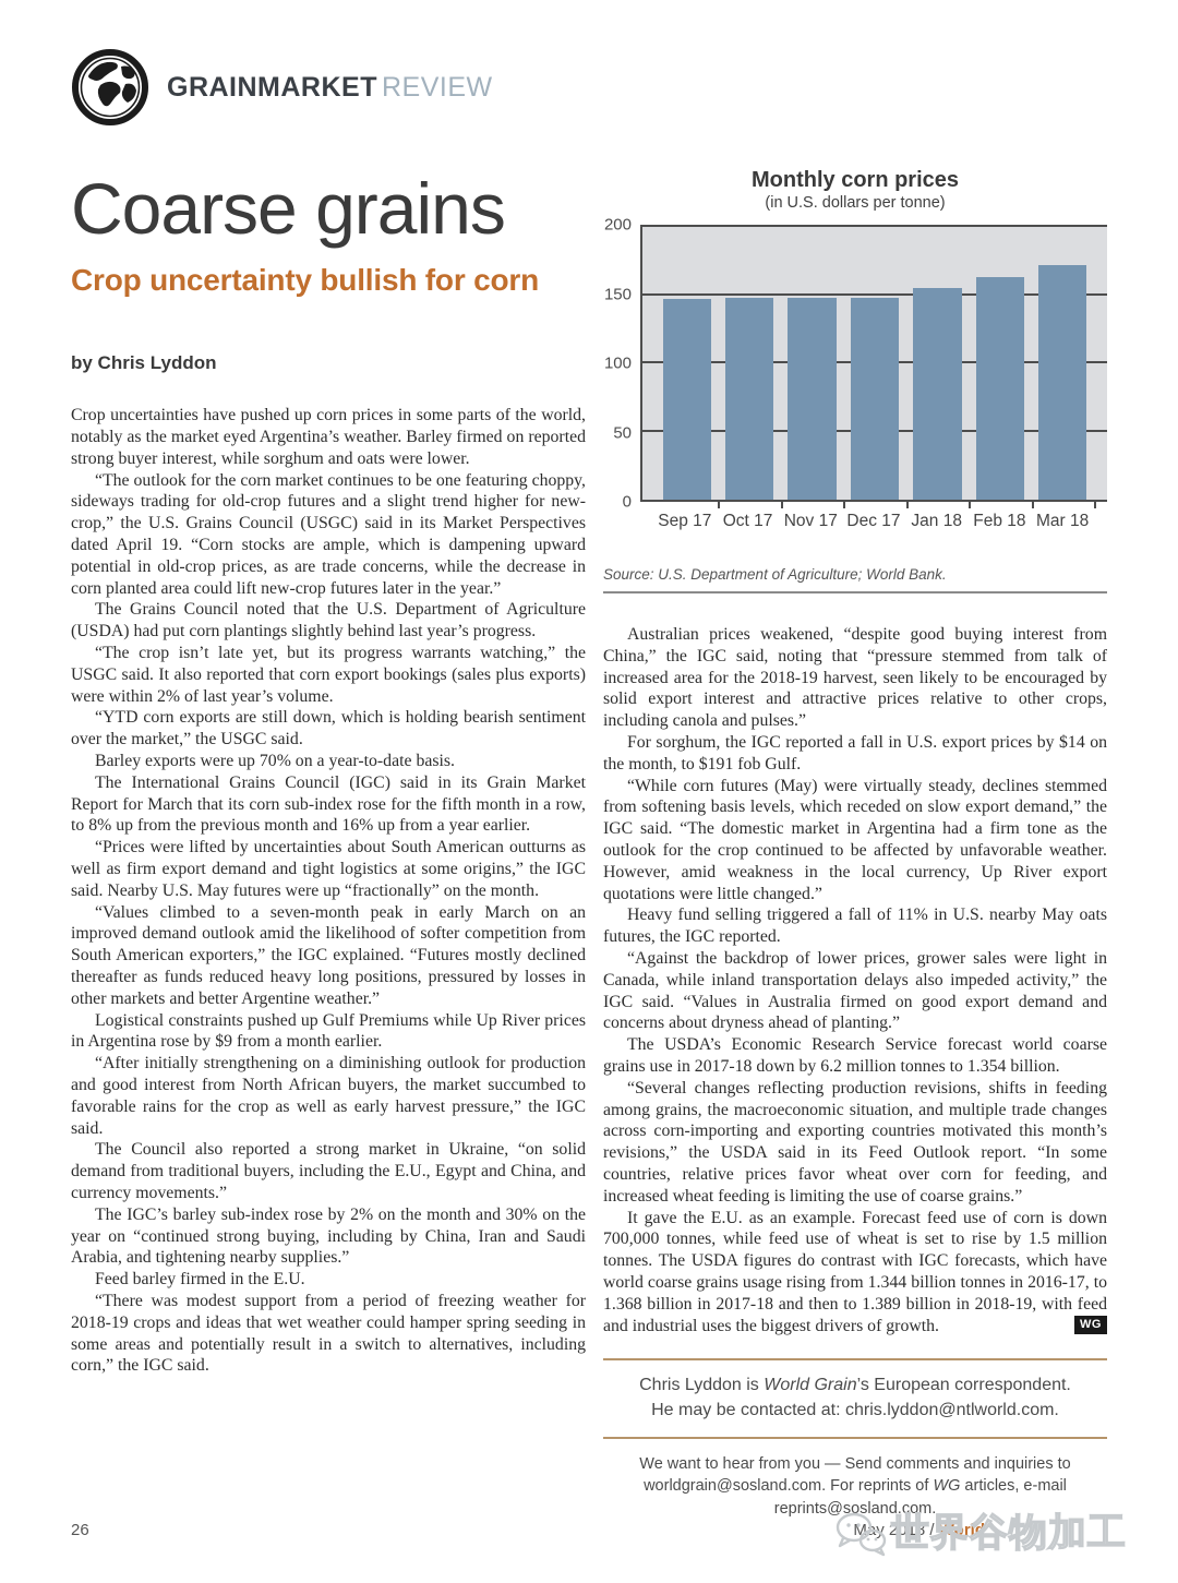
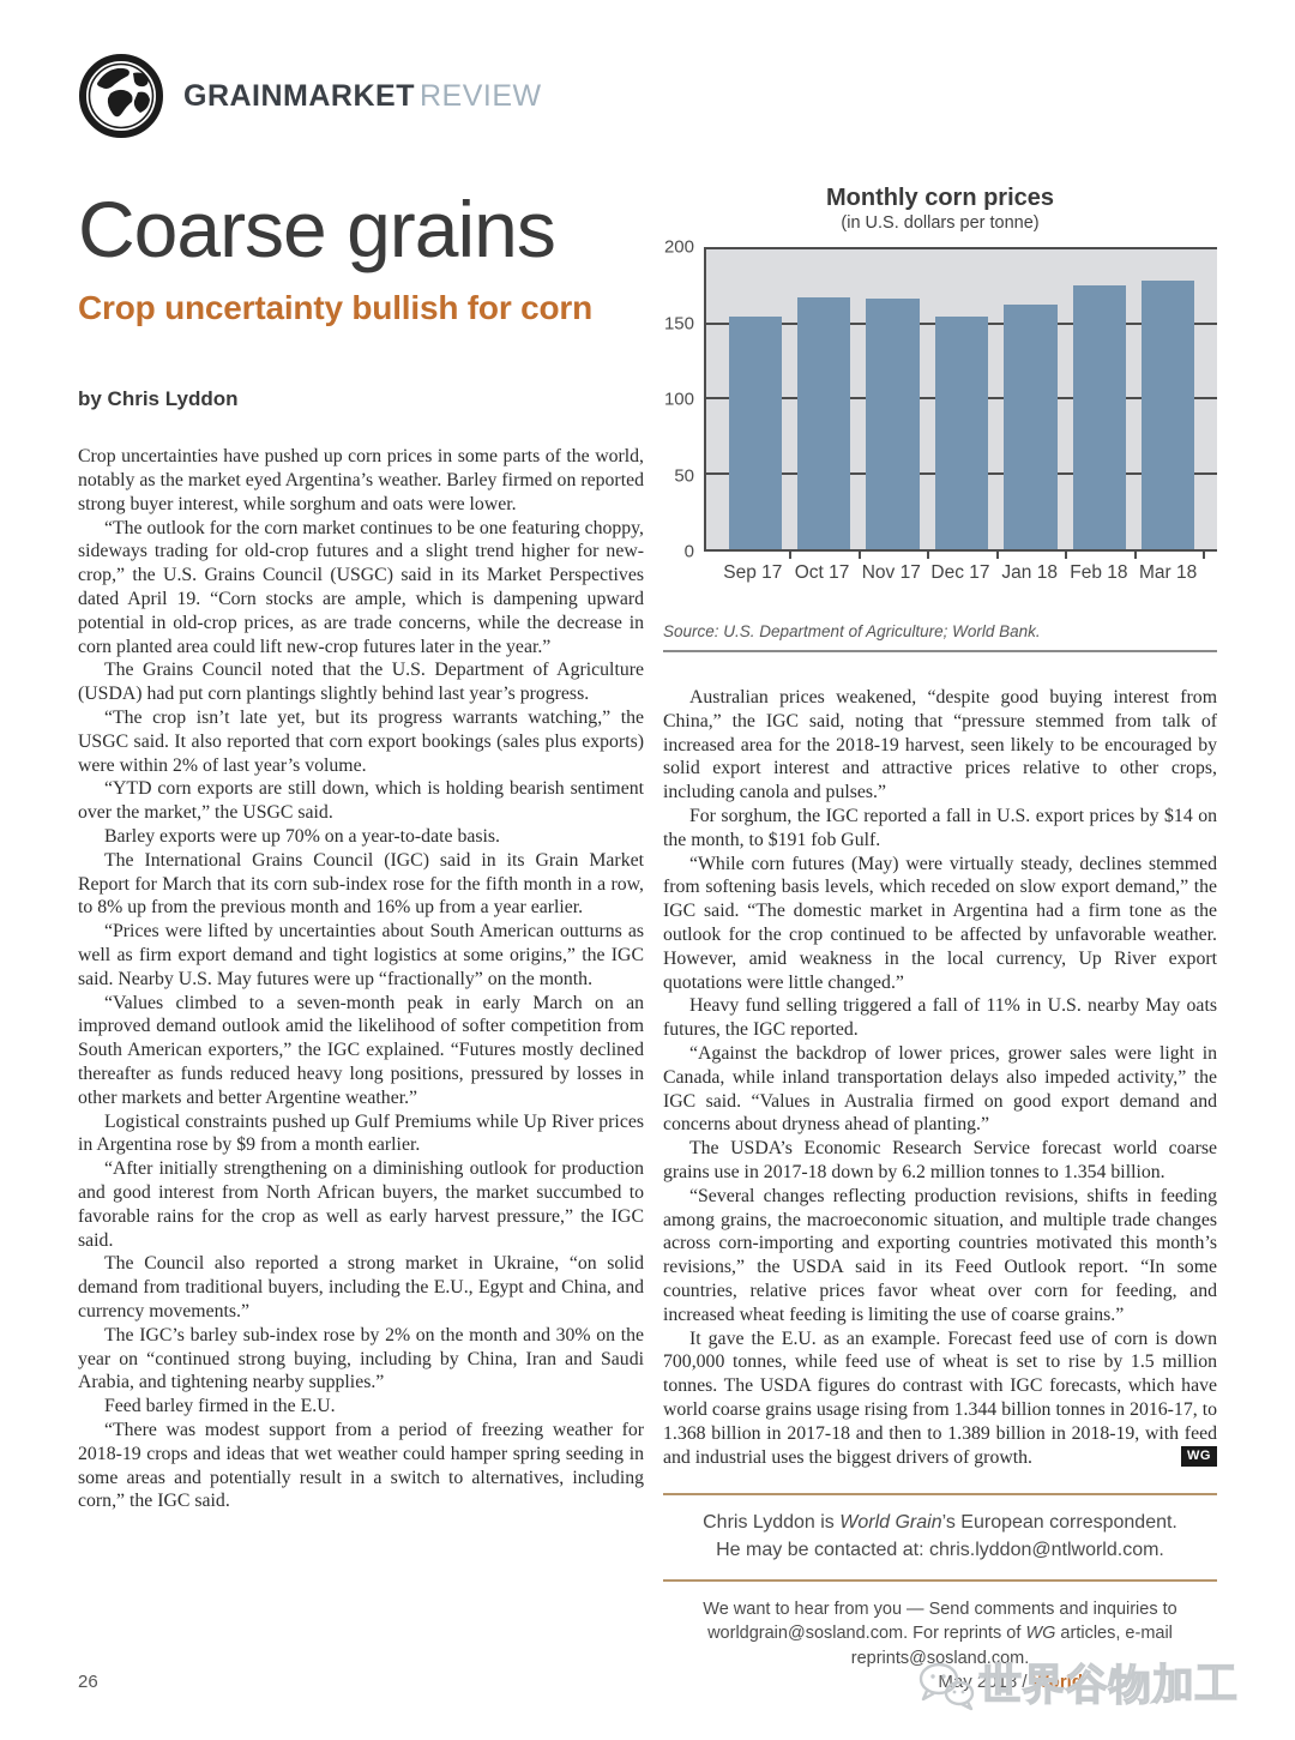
Sep 17: 147 -> 155
Oct 17: 148 -> 168
Nov 17: 148 -> 167
Dec 17: 148 -> 155
Jan 18: 155 -> 163
Feb 18: 163 -> 176
Mar 18: 172 -> 179
